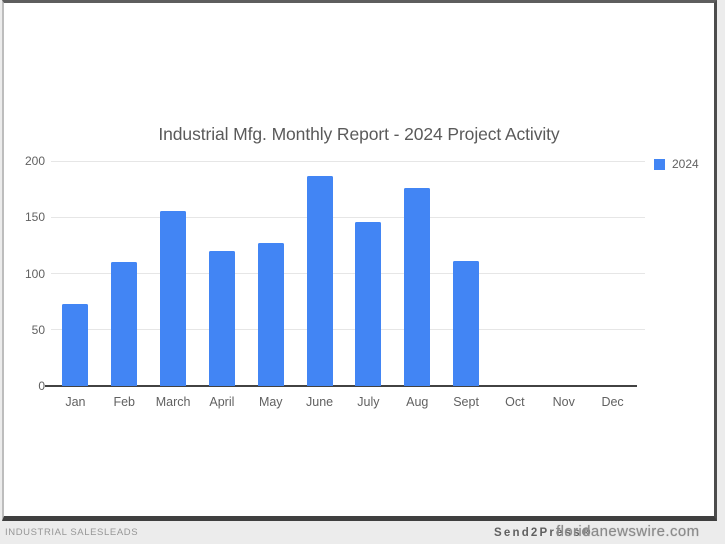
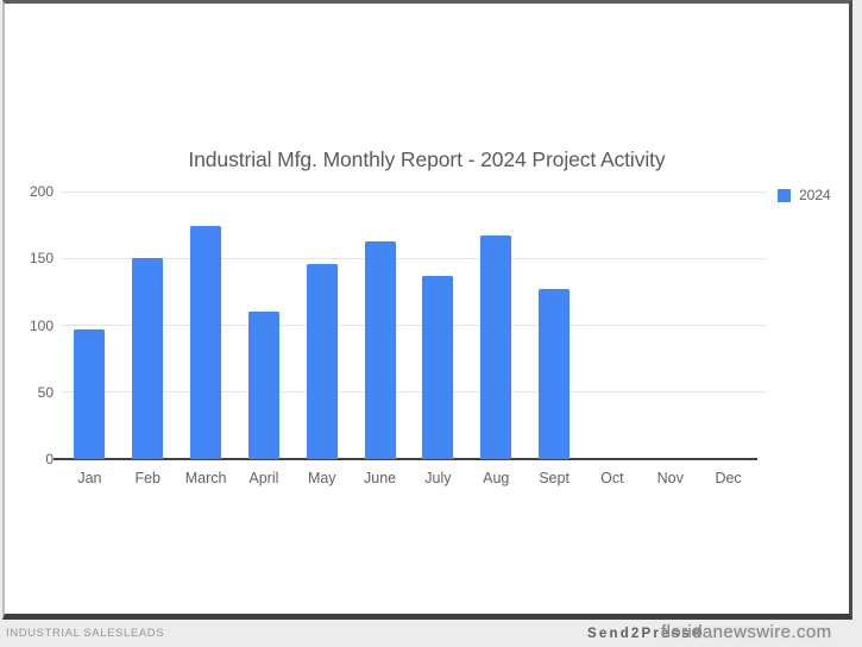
Jan: 73 -> 97
Feb: 110 -> 150
March: 156 -> 174
April: 120 -> 110
May: 127 -> 146
June: 187 -> 163
July: 146 -> 137
Aug: 176 -> 167
Sept: 111 -> 127
